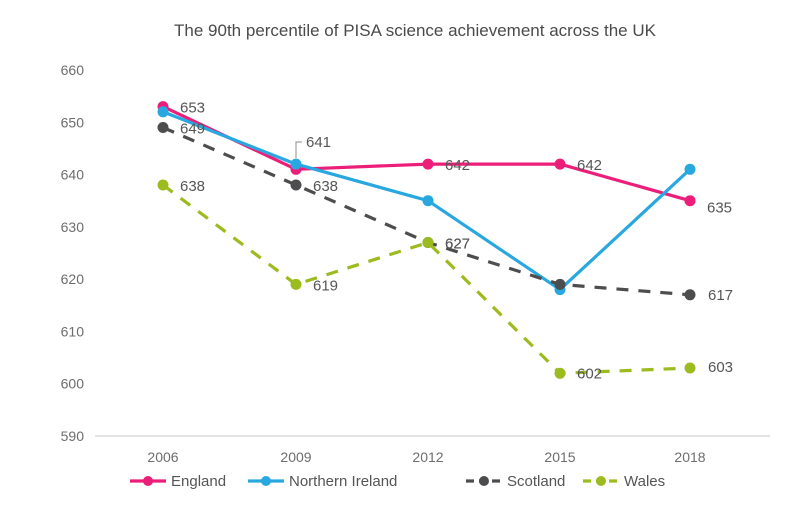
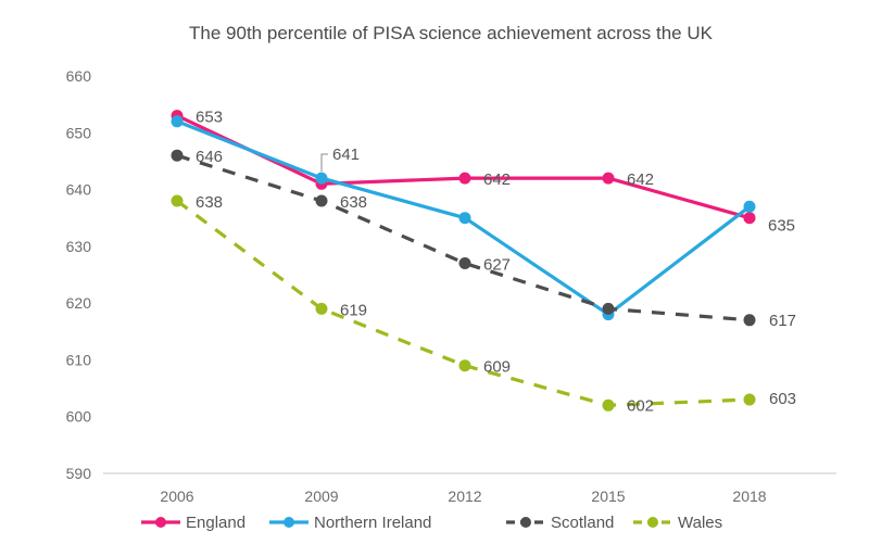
Scotland/2006: 649 -> 646
Wales/2012: 627 -> 609
Northern Ireland/2018: 641 -> 637
